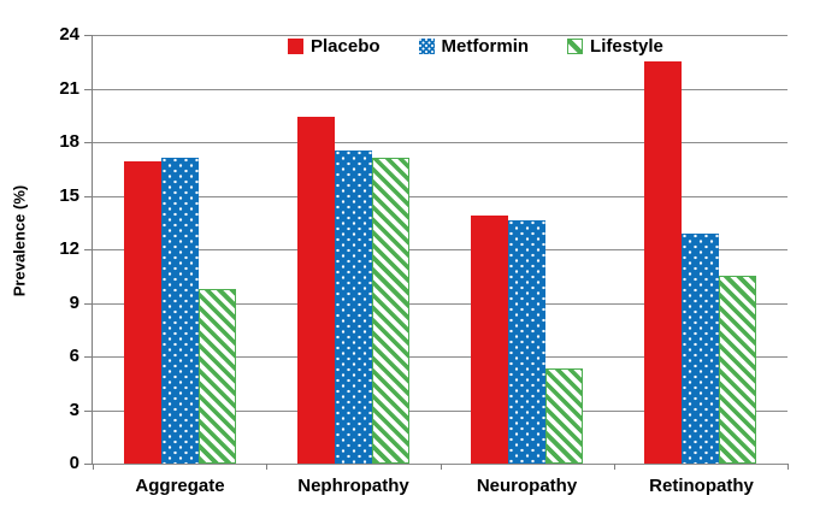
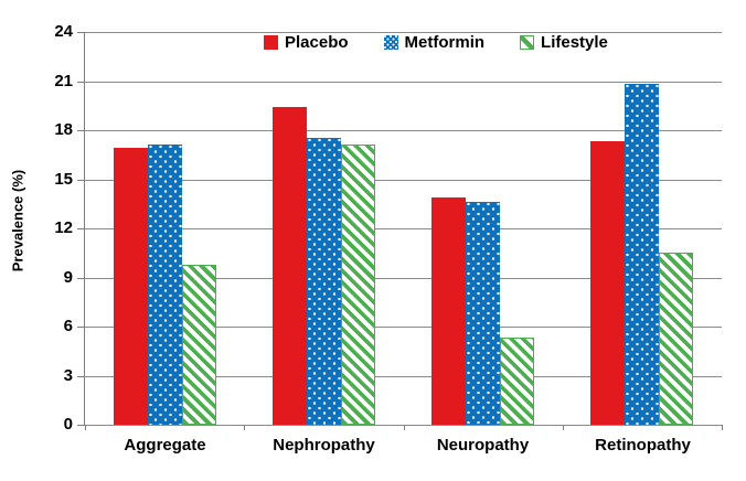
Placebo/Retinopathy: 22.5 -> 17.3
Metformin/Retinopathy: 12.9 -> 20.8
